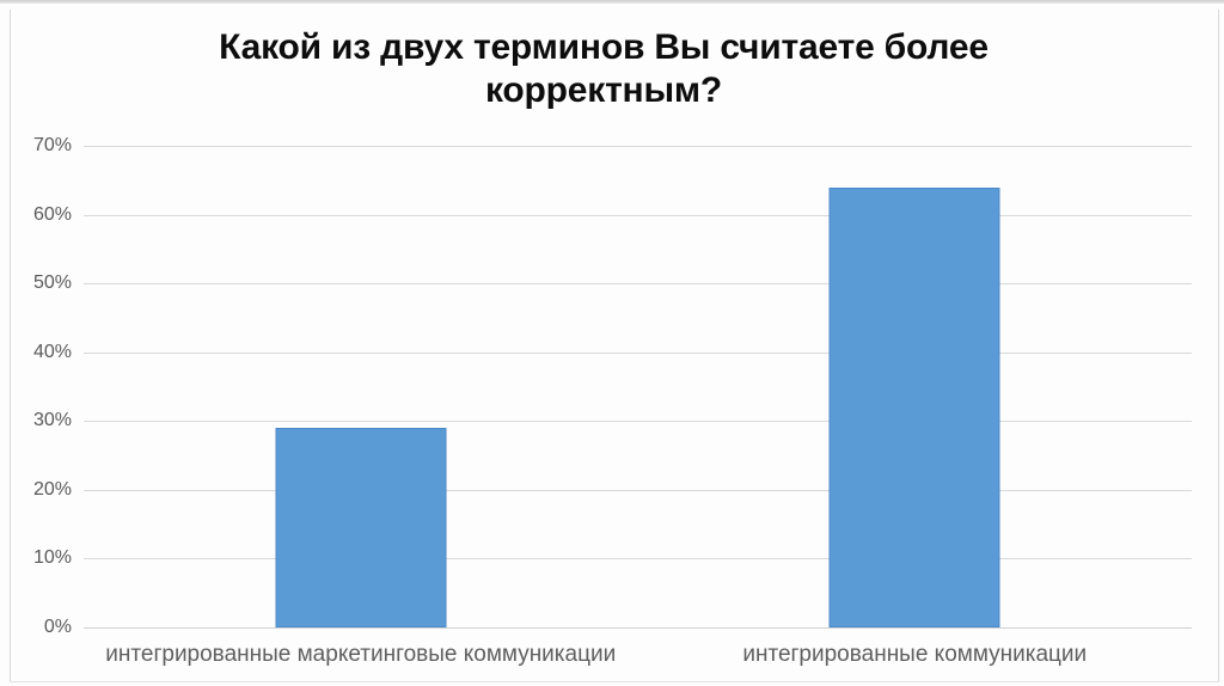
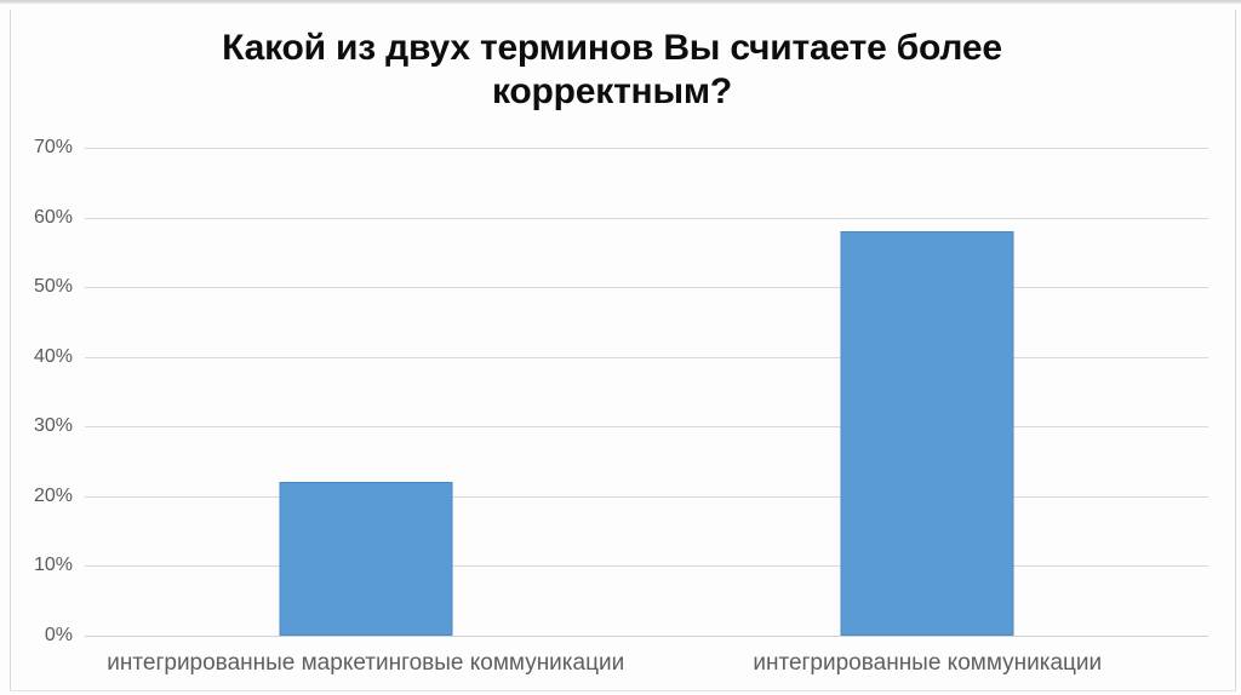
интегрированные маркетинговые коммуникации: 29% -> 22%
интегрированные коммуникации: 64% -> 58%
